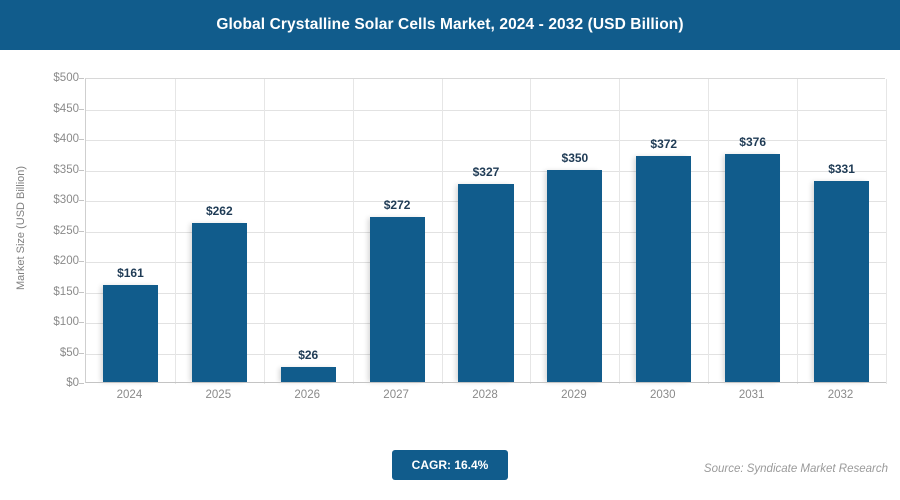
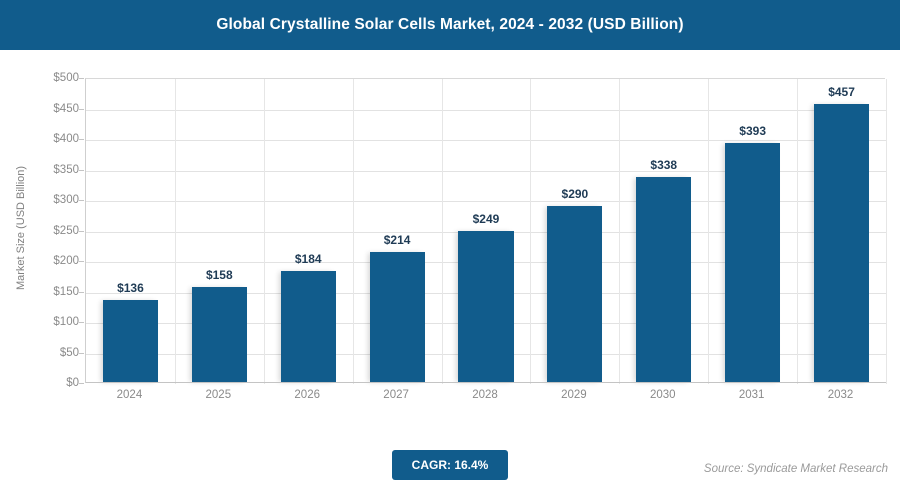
2024: $161 -> $136
2025: $262 -> $158
2026: $26 -> $184
2027: $272 -> $214
2028: $327 -> $249
2029: $350 -> $290
2030: $372 -> $338
2031: $376 -> $393
2032: $331 -> $457
